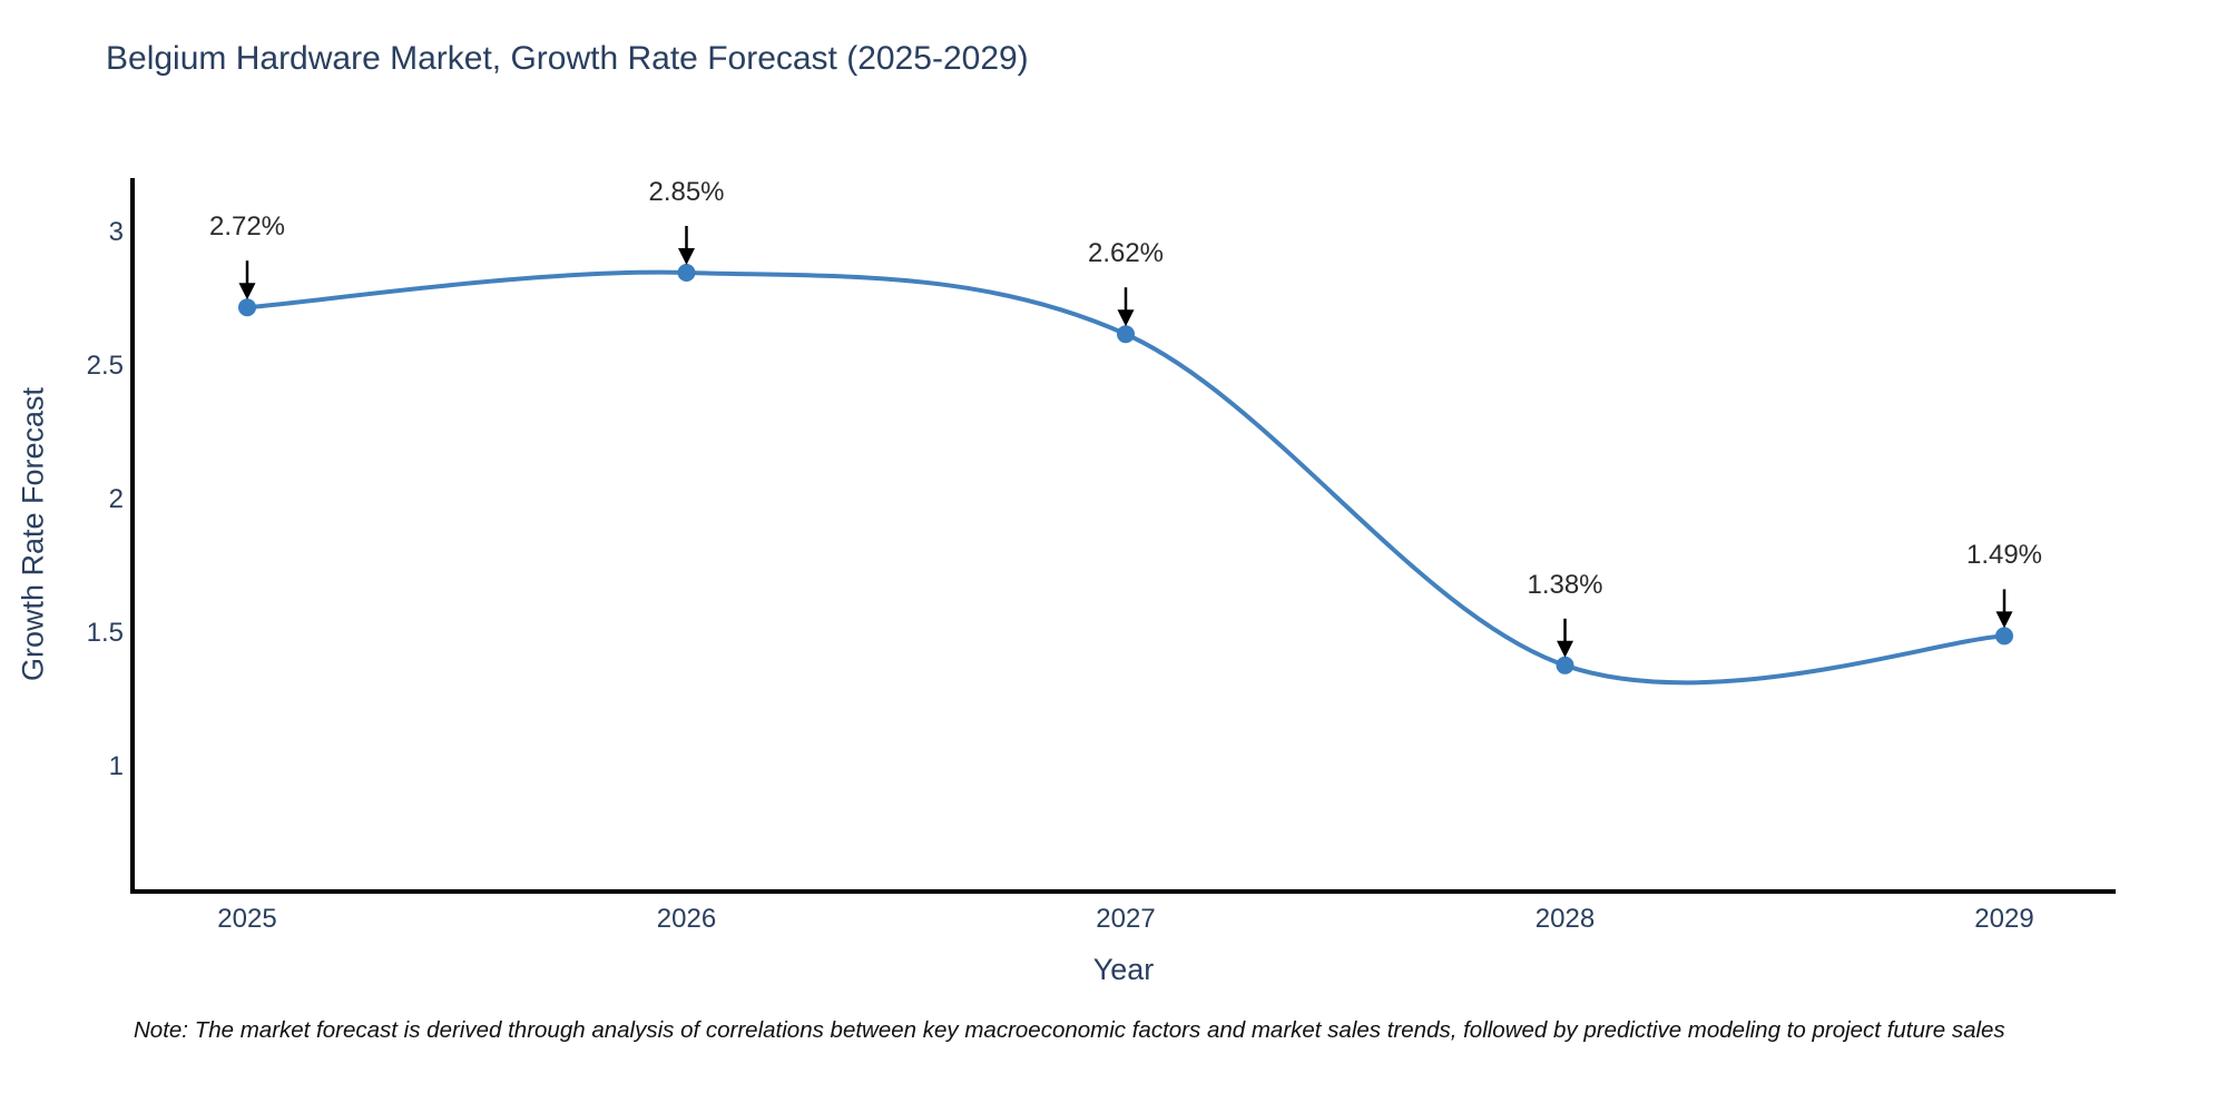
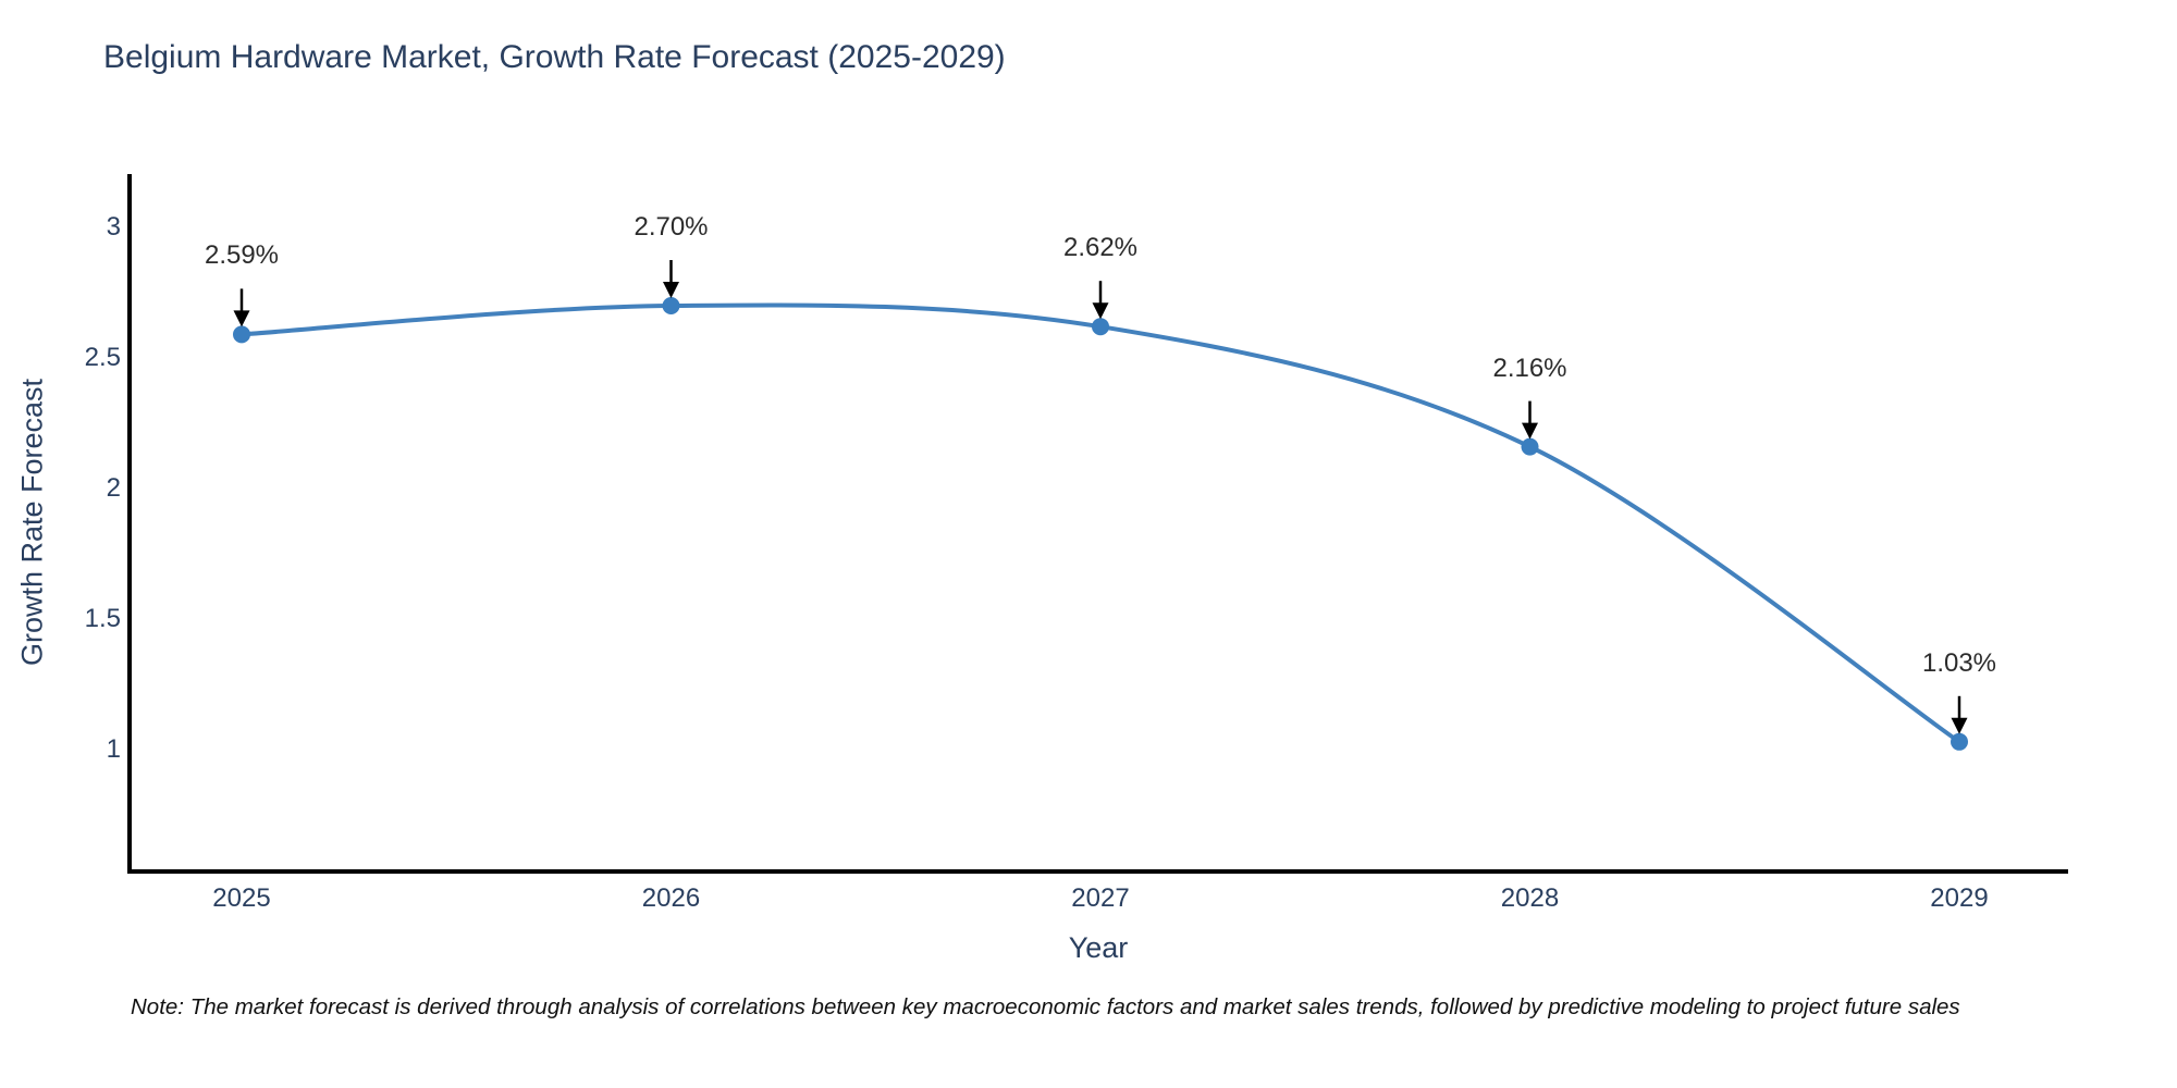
2025: 2.72% -> 2.59%
2026: 2.85% -> 2.70%
2028: 1.38% -> 2.16%
2029: 1.49% -> 1.03%
